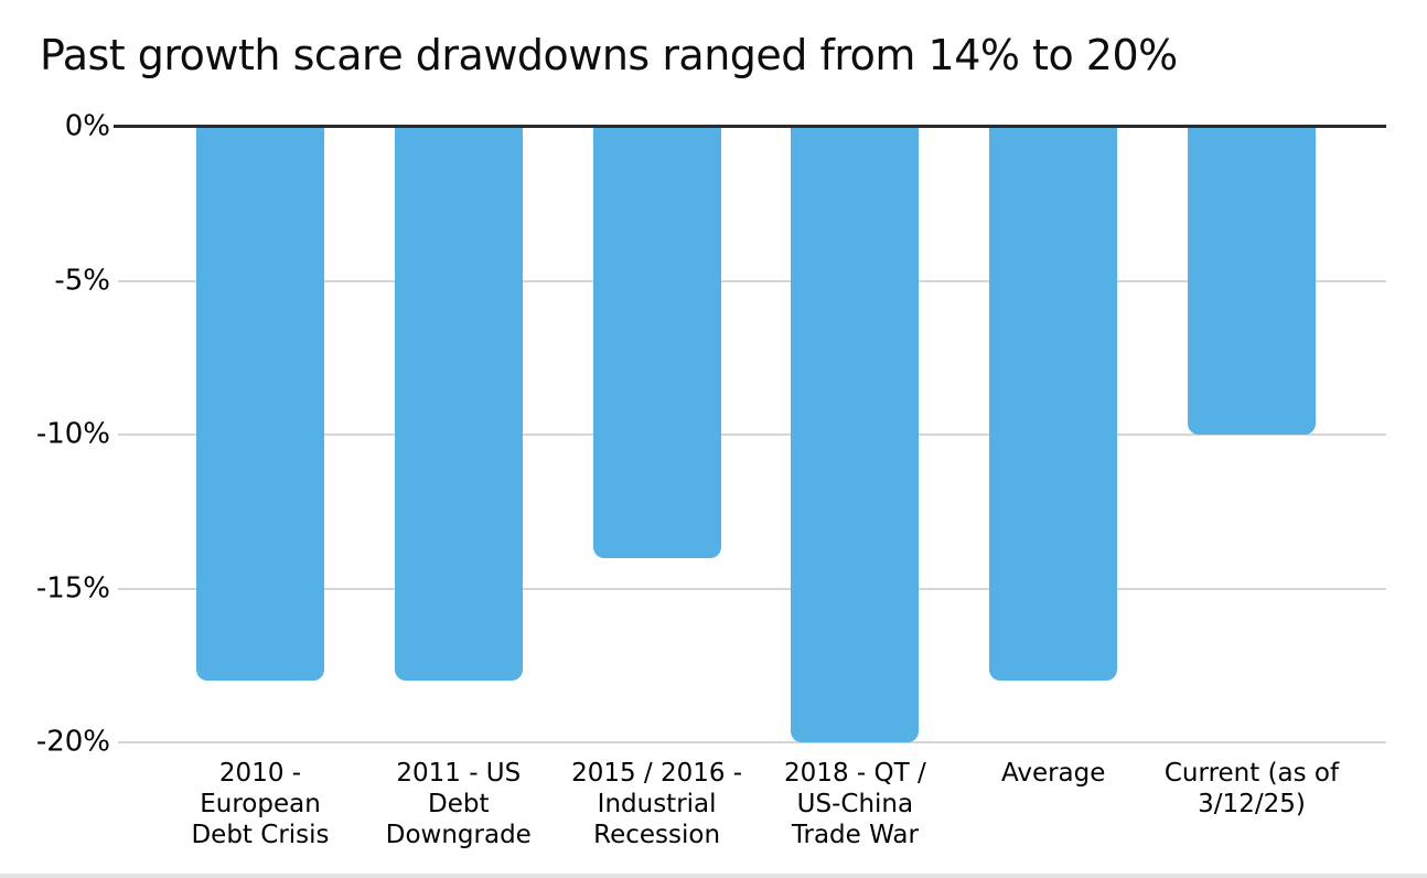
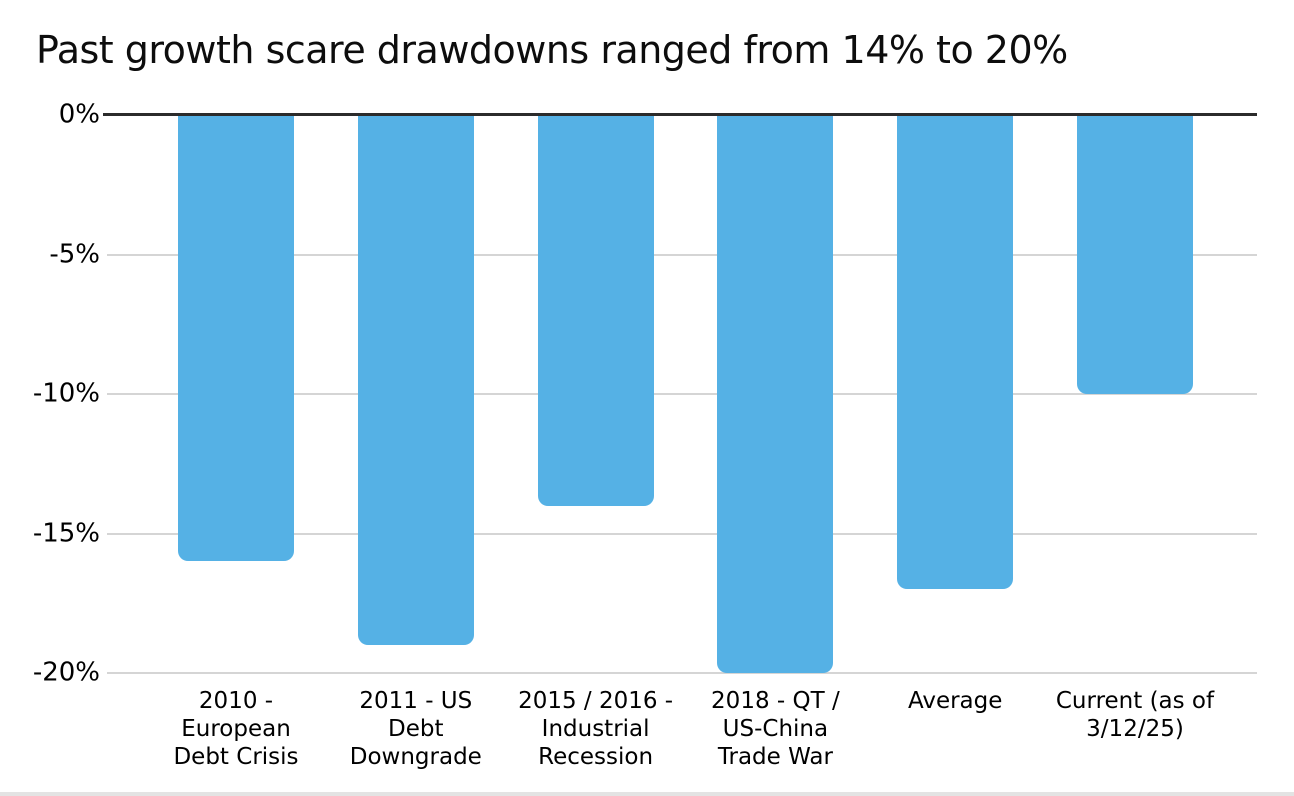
2010 - European Debt Crisis: -18% -> -16%
2011 - US Debt Downgrade: -18% -> -19%
Average: -18% -> -17%
